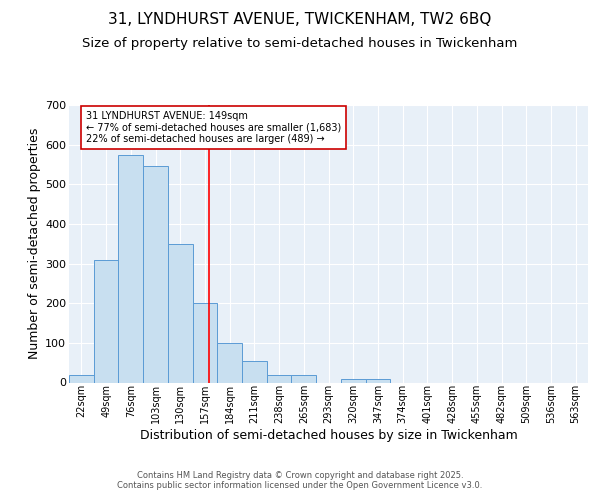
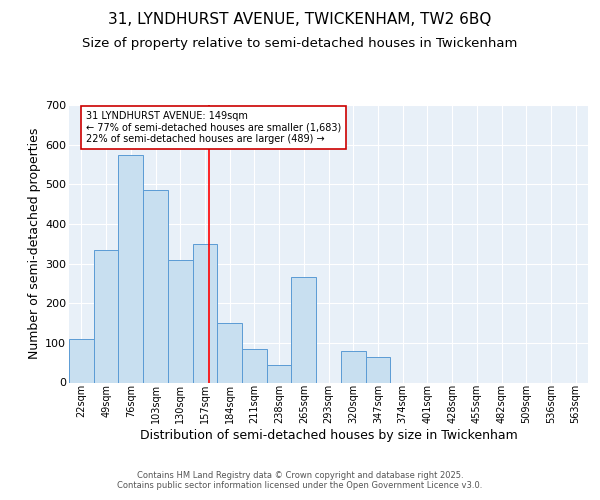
22sqm: 20 -> 110
49sqm: 310 -> 335
103sqm: 545 -> 485
130sqm: 350 -> 310
157sqm: 200 -> 350
184sqm: 100 -> 150
211sqm: 55 -> 85
238sqm: 20 -> 45
265sqm: 20 -> 265
320sqm: 8 -> 80
347sqm: 8 -> 65
